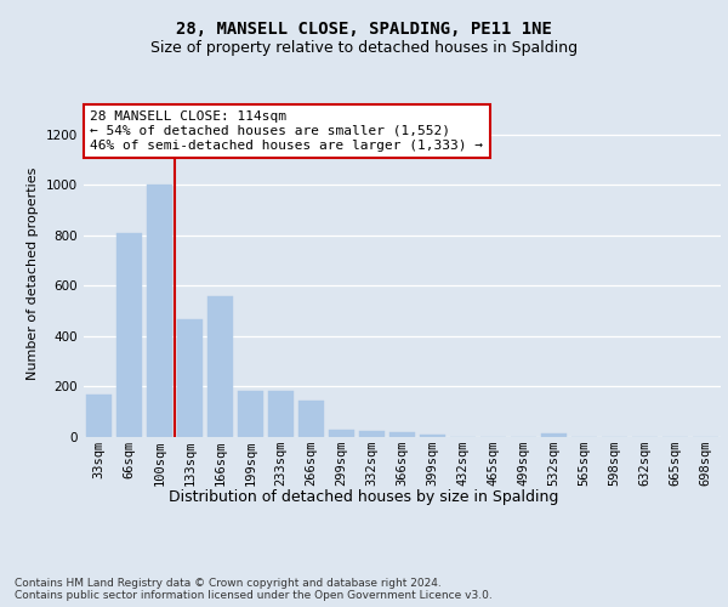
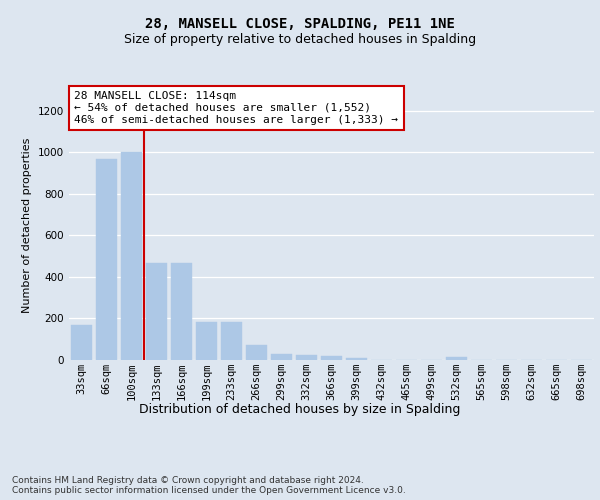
66sqm: 810 -> 970
166sqm: 560 -> 465
266sqm: 145 -> 70
